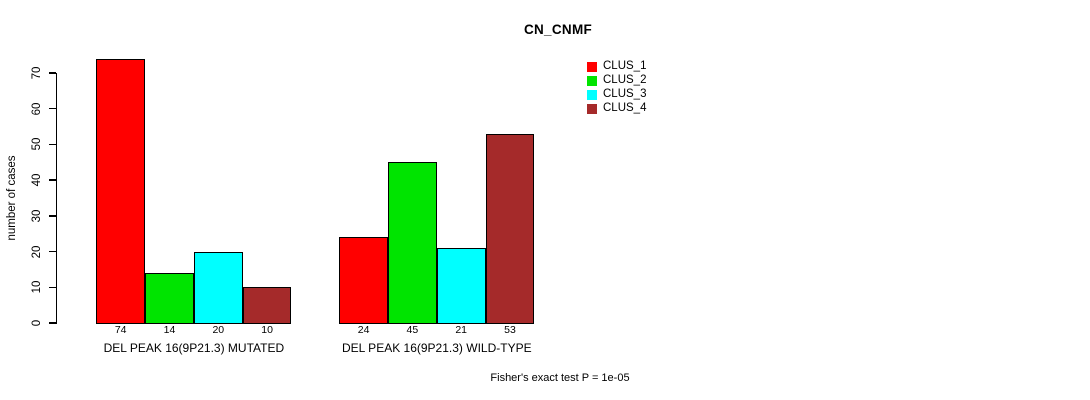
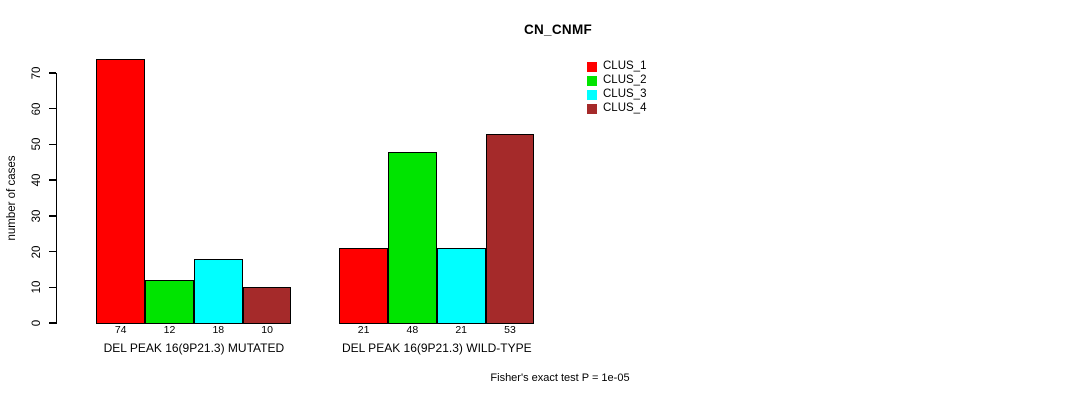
CLUS_2/DEL PEAK 16(9P21.3) MUTATED: 14 -> 12
CLUS_3/DEL PEAK 16(9P21.3) MUTATED: 20 -> 18
CLUS_1/DEL PEAK 16(9P21.3) WILD-TYPE: 24 -> 21
CLUS_2/DEL PEAK 16(9P21.3) WILD-TYPE: 45 -> 48
